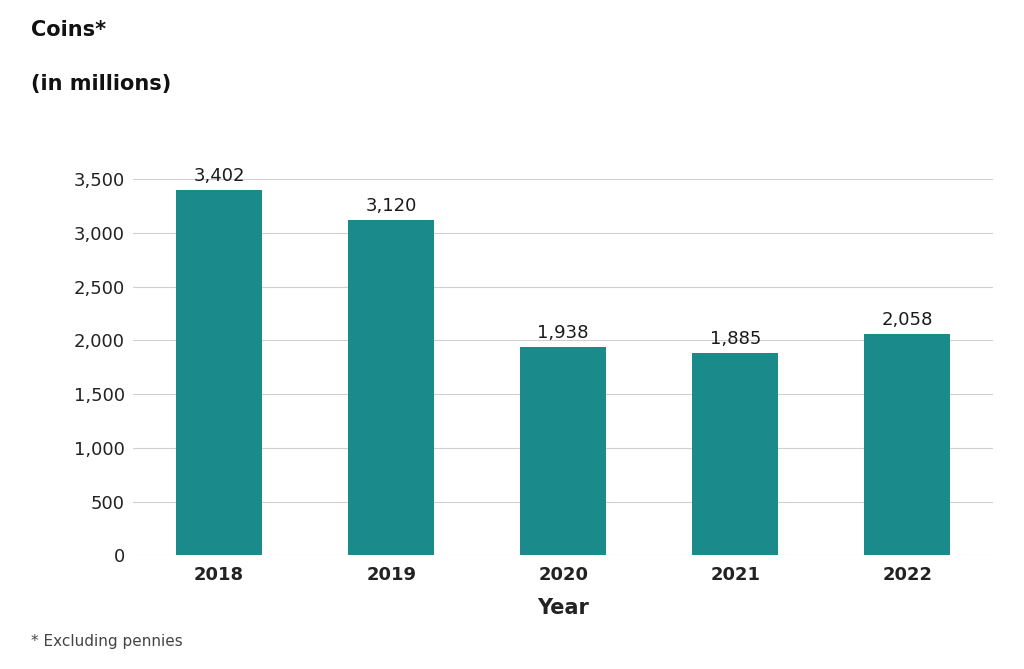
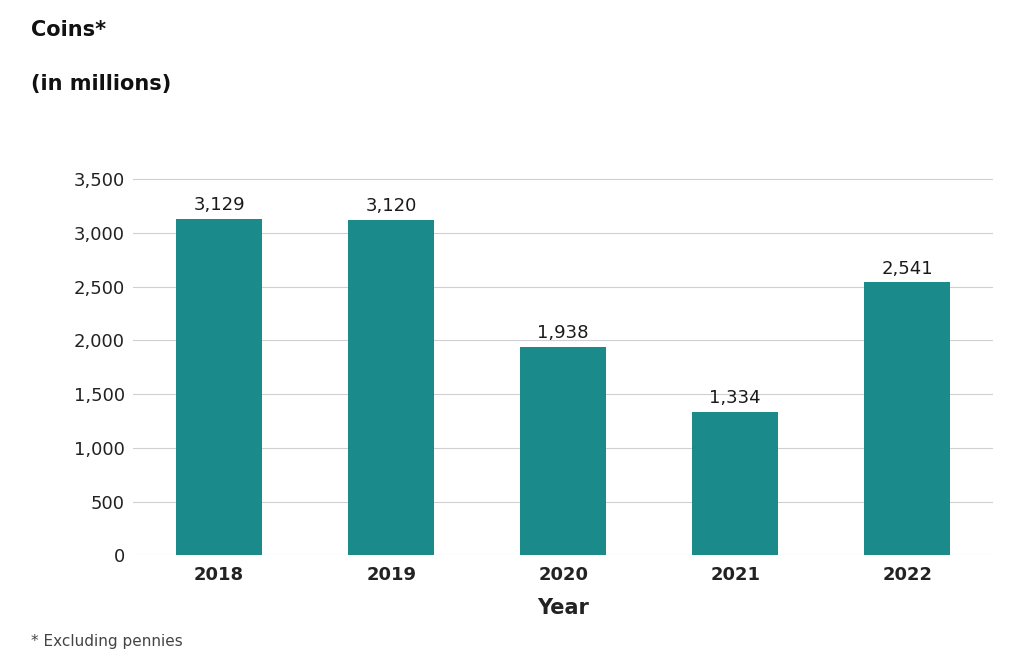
2018: 3,402 -> 3,129
2021: 1,885 -> 1,334
2022: 2,058 -> 2,541
